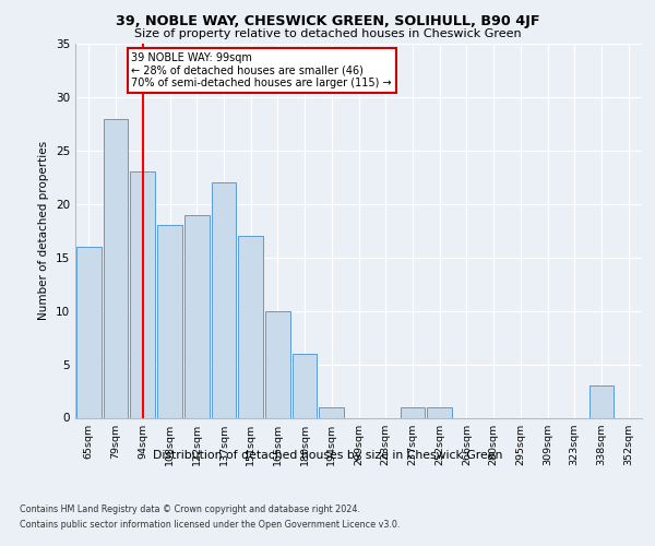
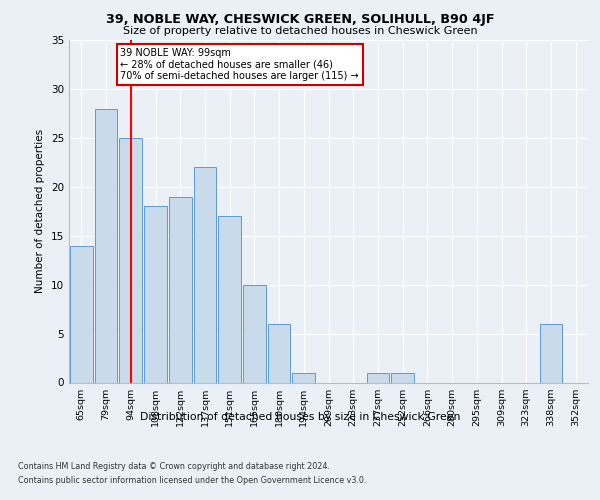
65sqm: 16 -> 14
94sqm: 23 -> 25
338sqm: 3 -> 6
